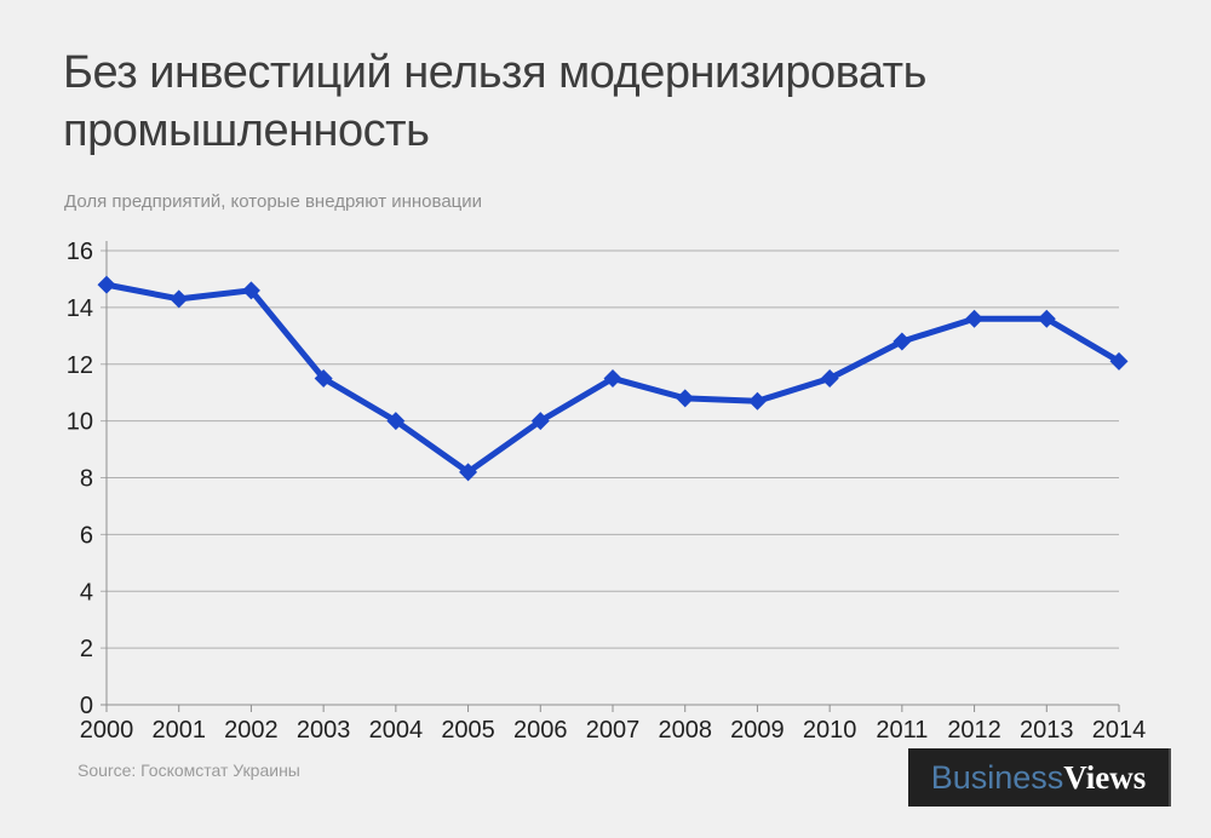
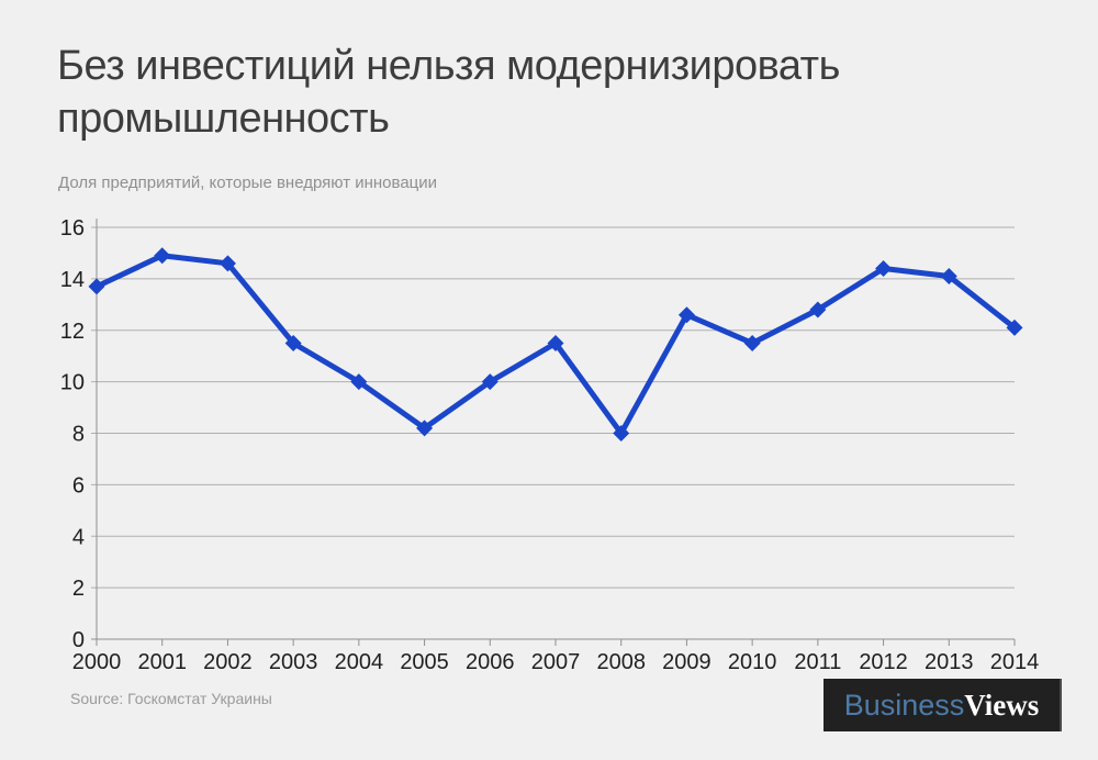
2000: 14.8 -> 13.7
2001: 14.3 -> 14.9
2008: 10.8 -> 8.0
2009: 10.7 -> 12.6
2012: 13.6 -> 14.4
2013: 13.6 -> 14.1
